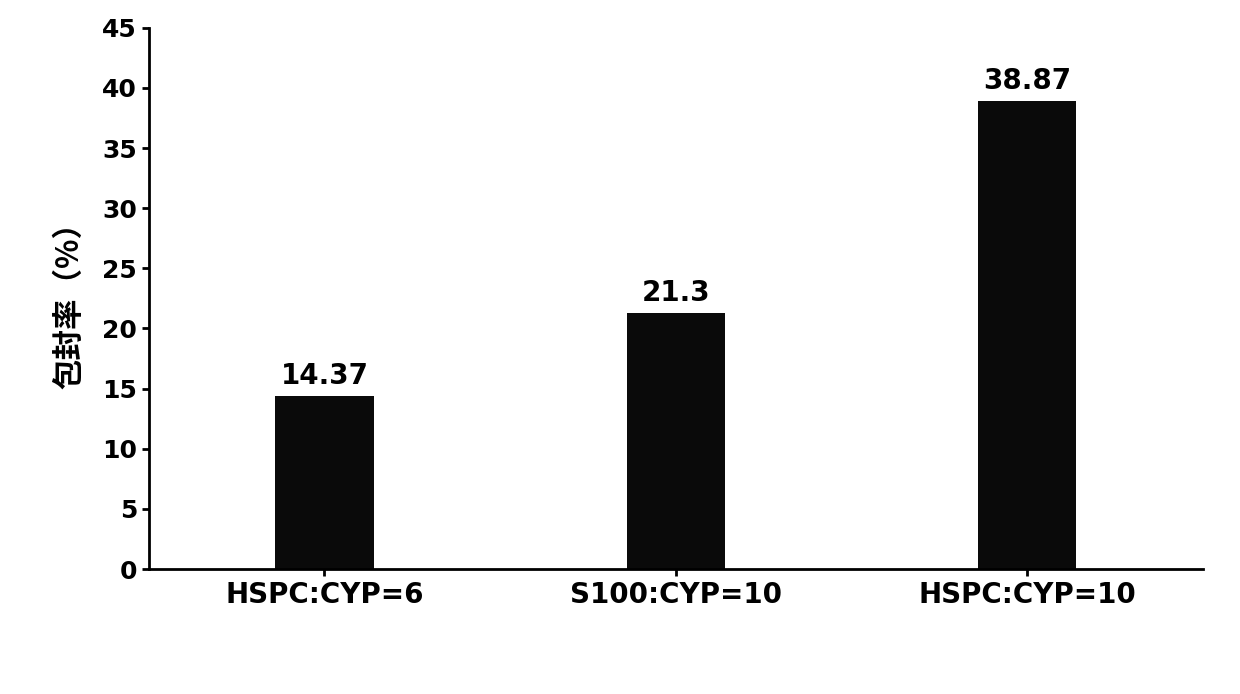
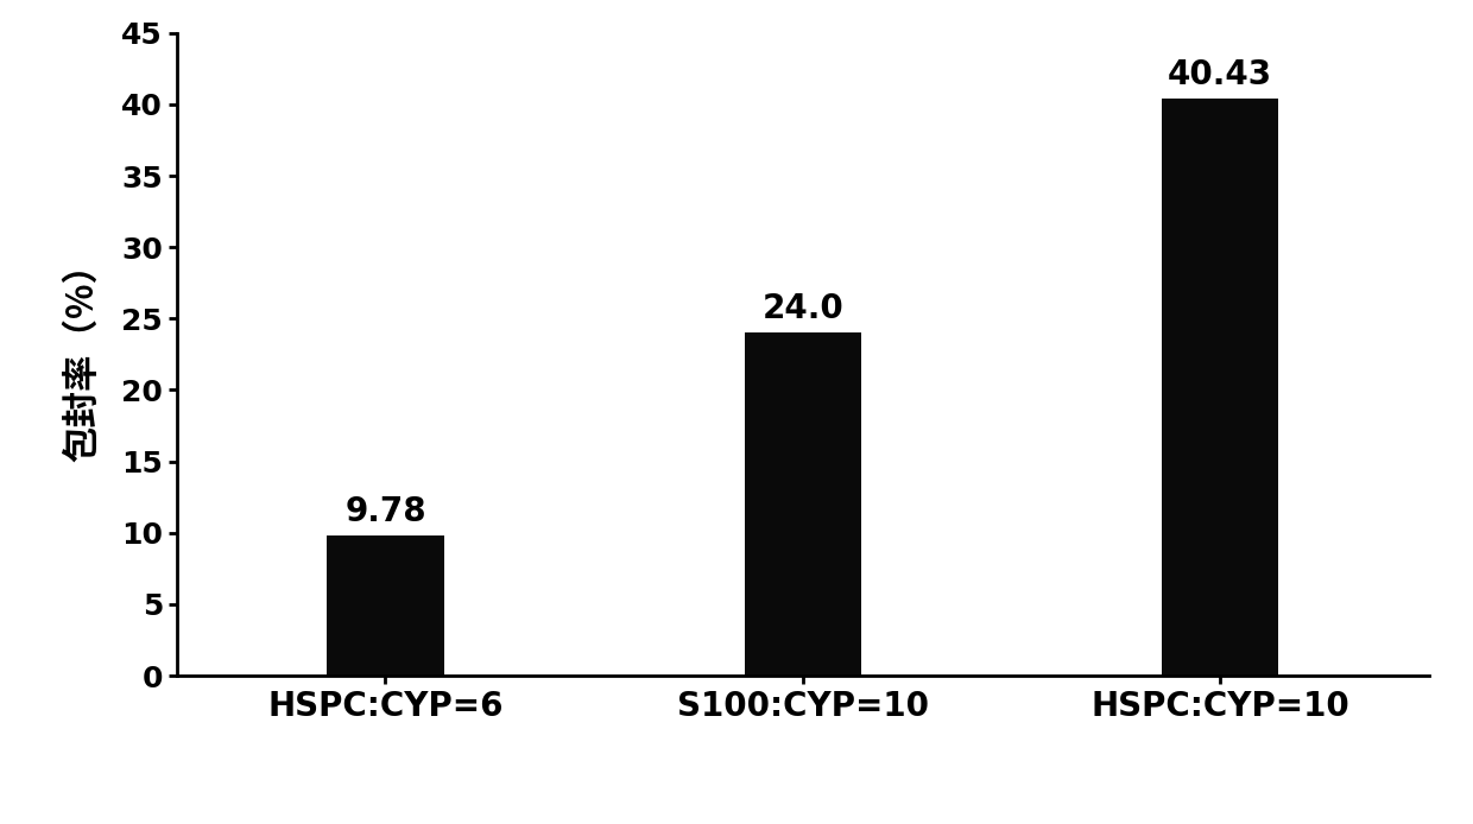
HSPC:CYP=6: 14.37 -> 9.78
S100:CYP=10: 21.3 -> 24.0
HSPC:CYP=10: 38.87 -> 40.43
